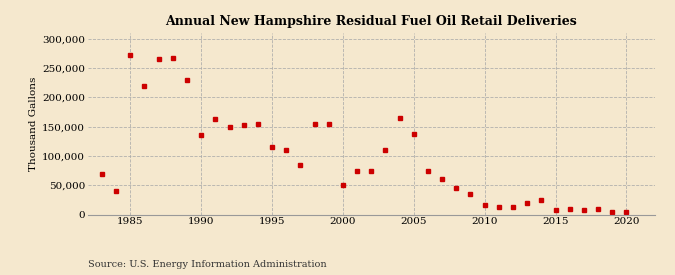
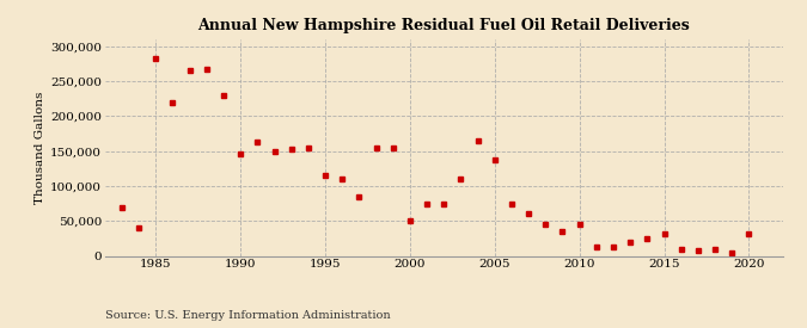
1985: 272,000 -> 282,000
1990: 136,000 -> 146,000
2010: 17,000 -> 46,000
2015: 8,000 -> 32,000
2020: 5,000 -> 32,000
